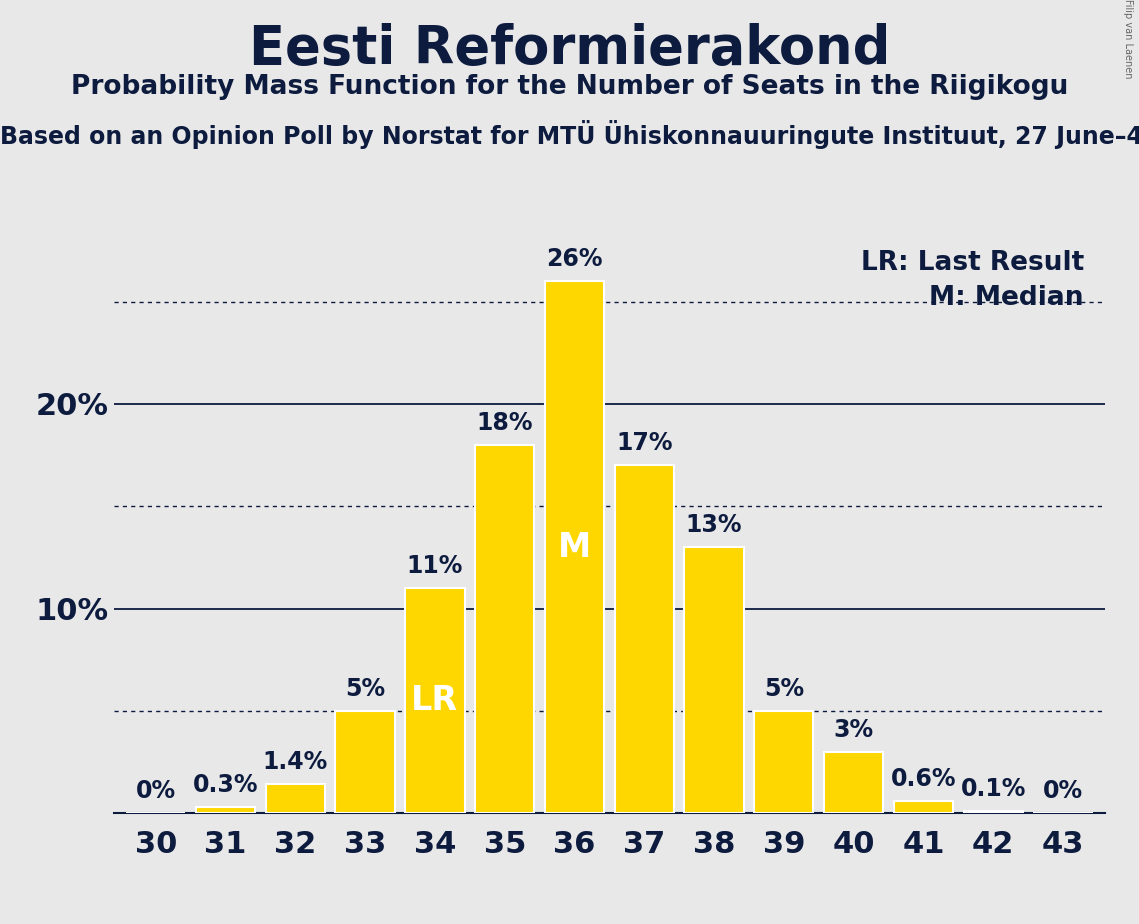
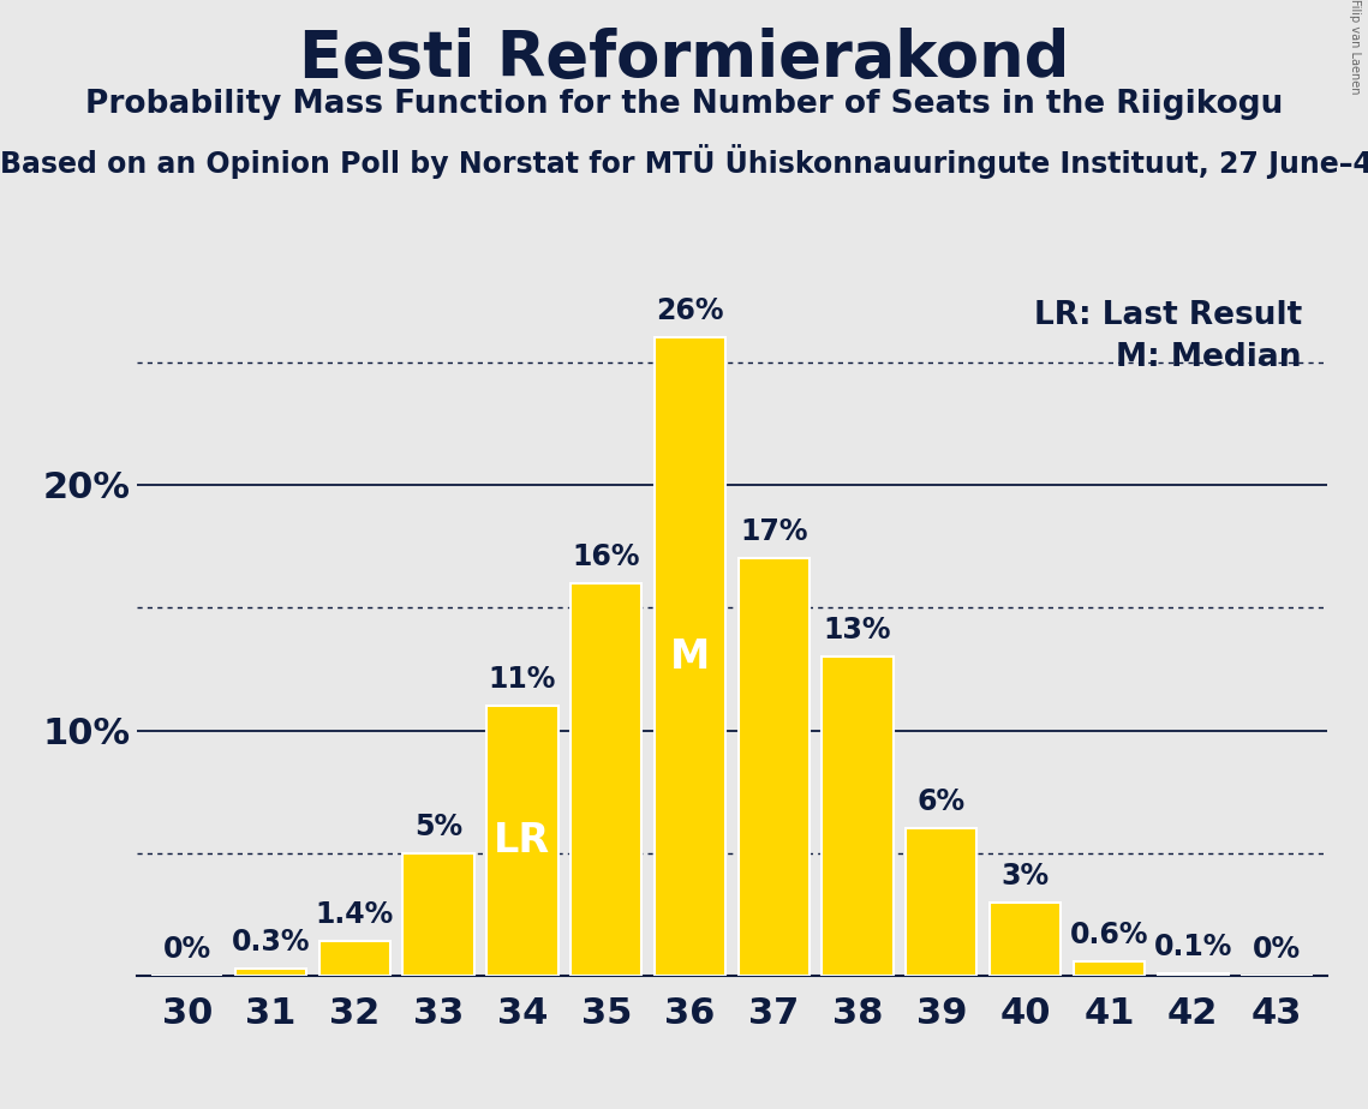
35: 18% -> 16%
39: 5% -> 6%
